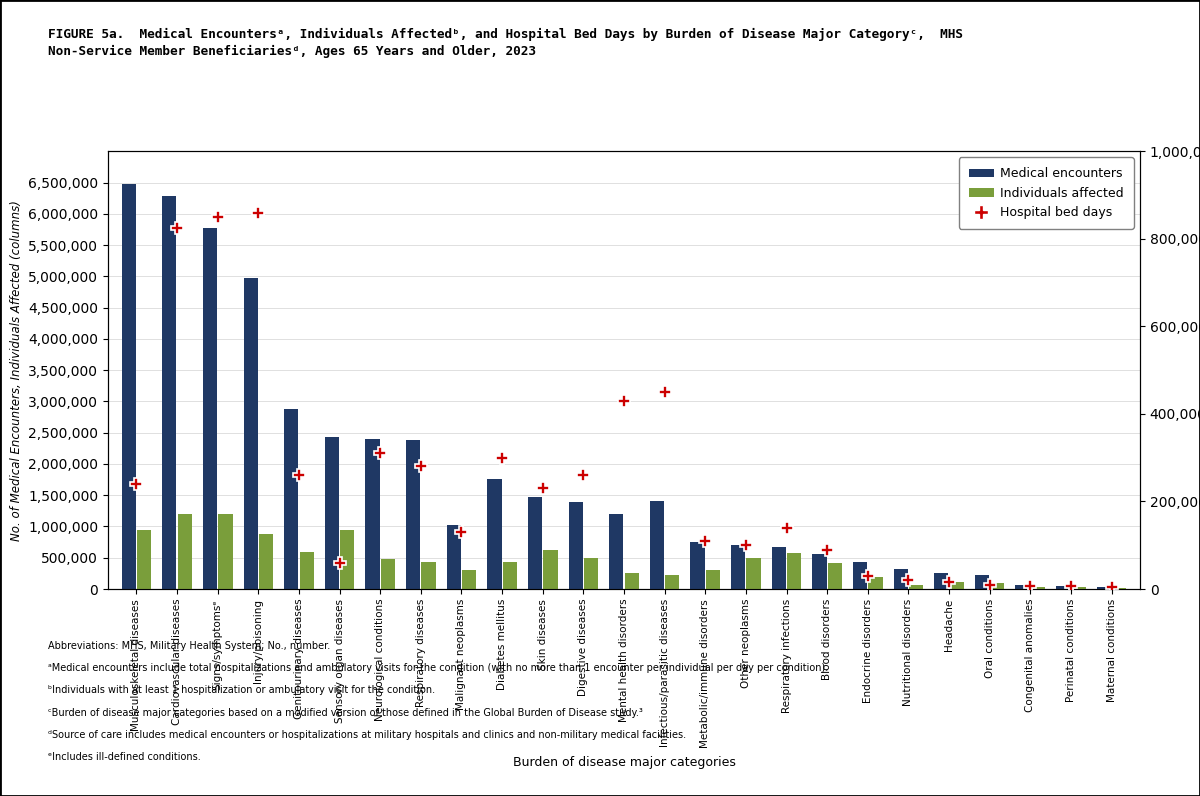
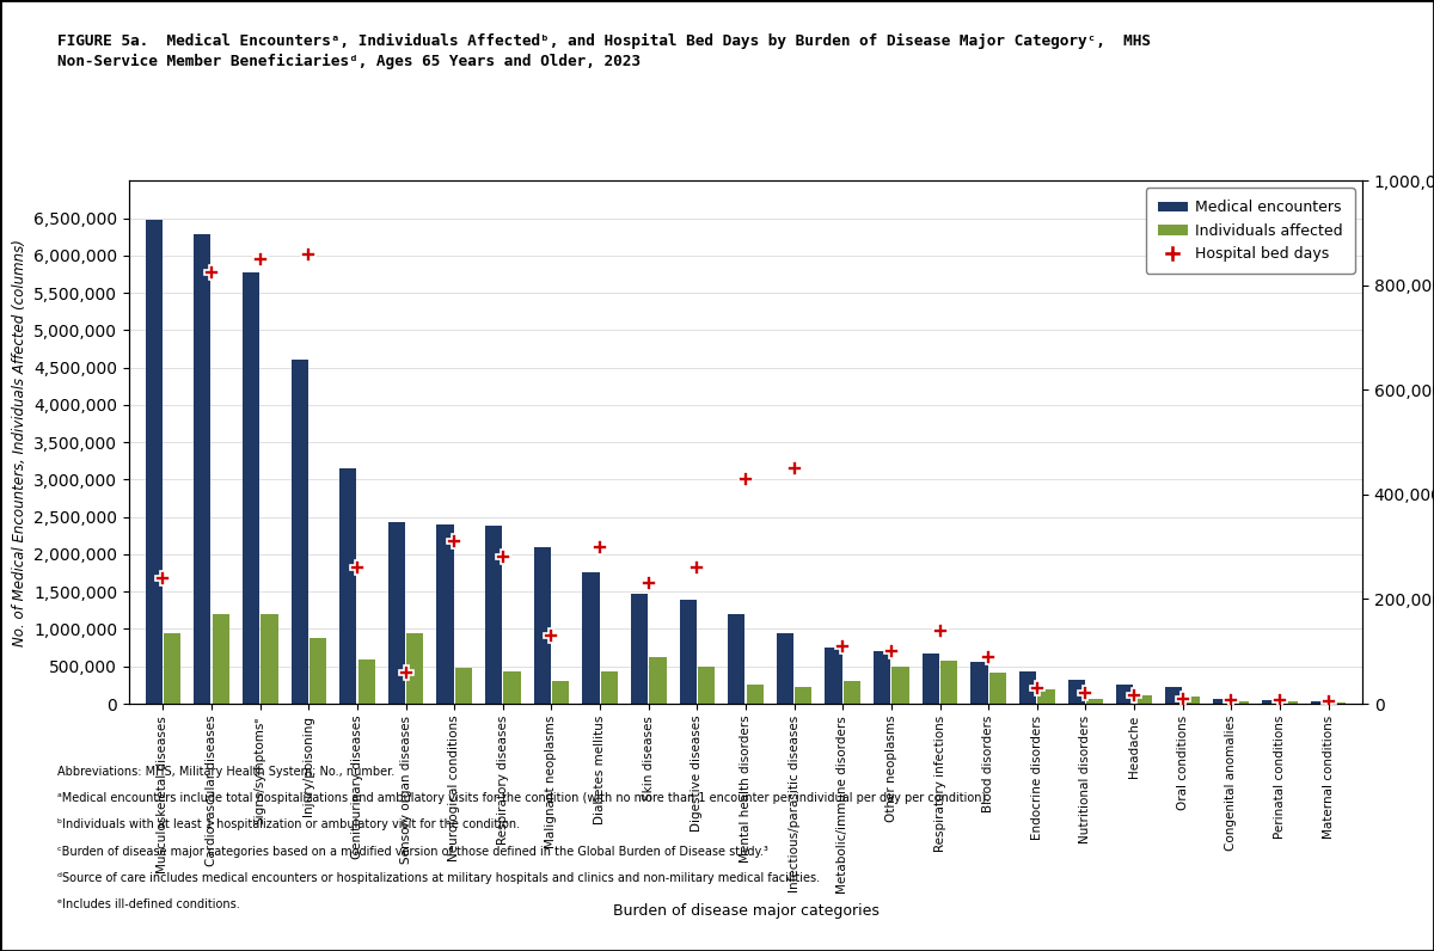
Medical encounters/Injury/poisoning: 4,980,000 -> 4,600,000
Medical encounters/Genitourinary diseases: 2,880,000 -> 3,150,000
Medical encounters/Malignant neoplasms: 1,020,000 -> 2,100,000
Medical encounters/Infectious/parasitic diseases: 1,400,000 -> 950,000
